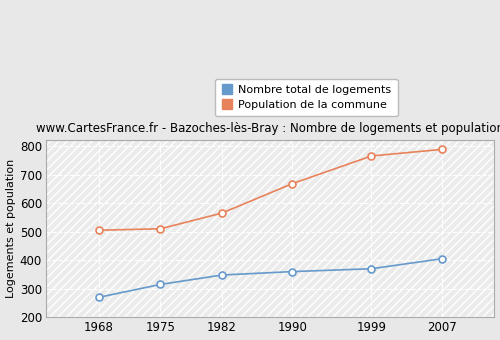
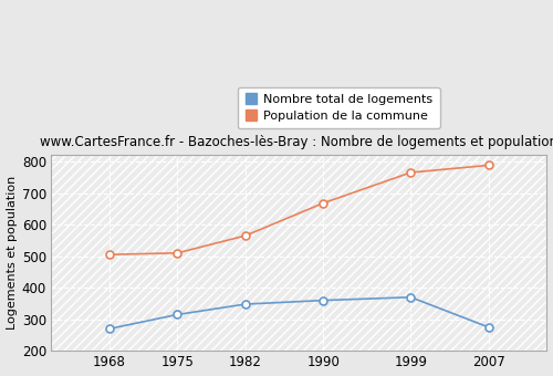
Nombre total de logements/2007: 405 -> 275
